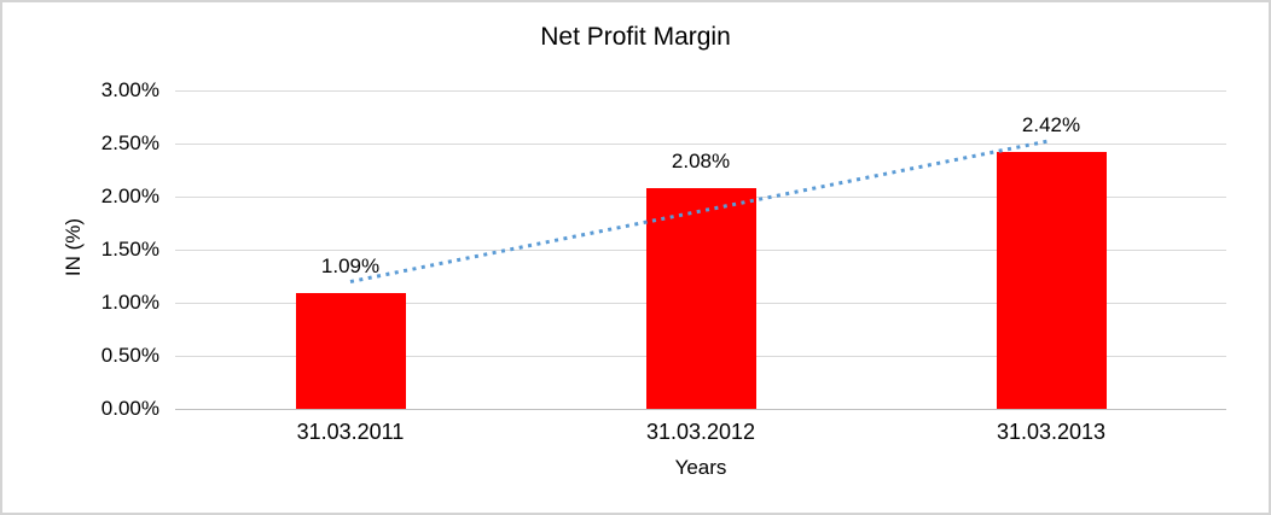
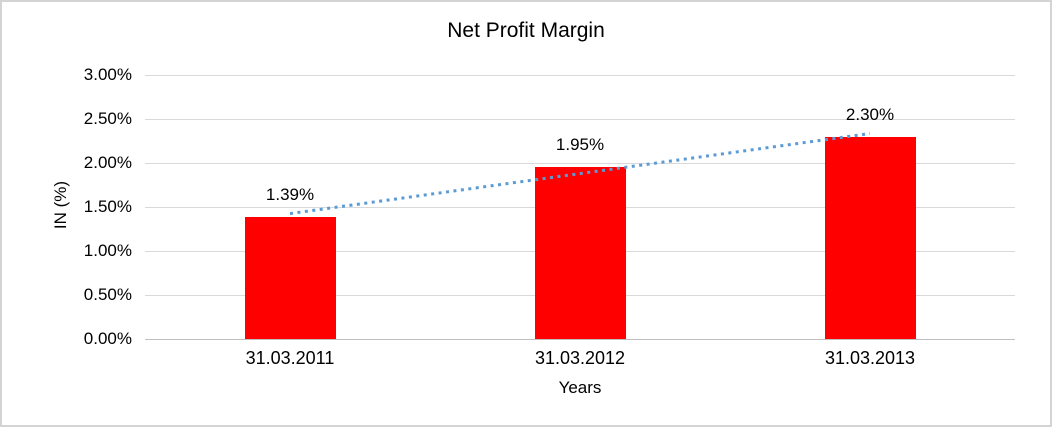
31.03.2011: 1.09% -> 1.39%
31.03.2012: 2.08% -> 1.95%
31.03.2013: 2.42% -> 2.30%
